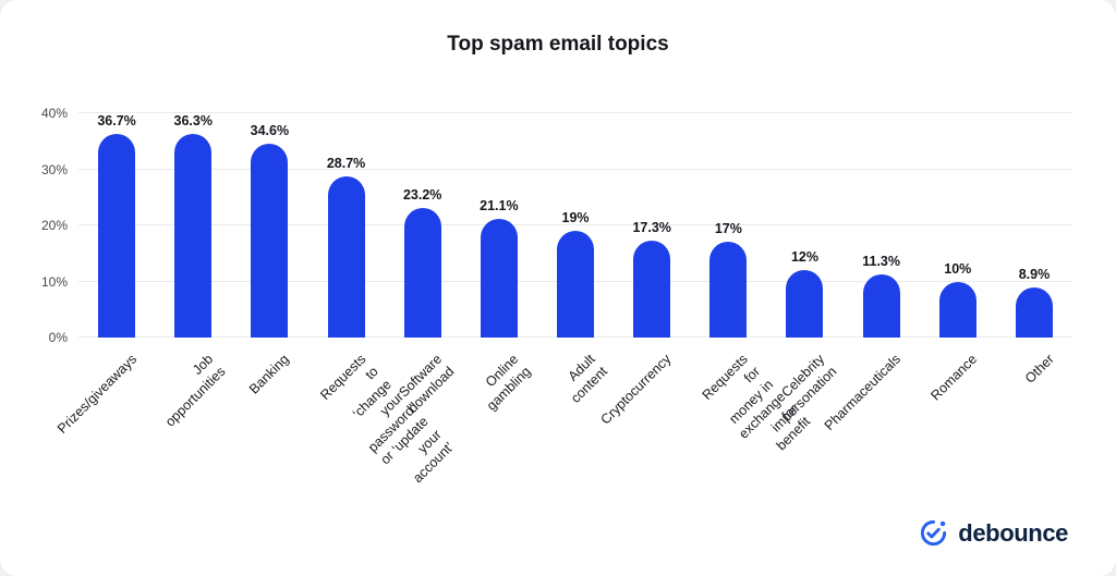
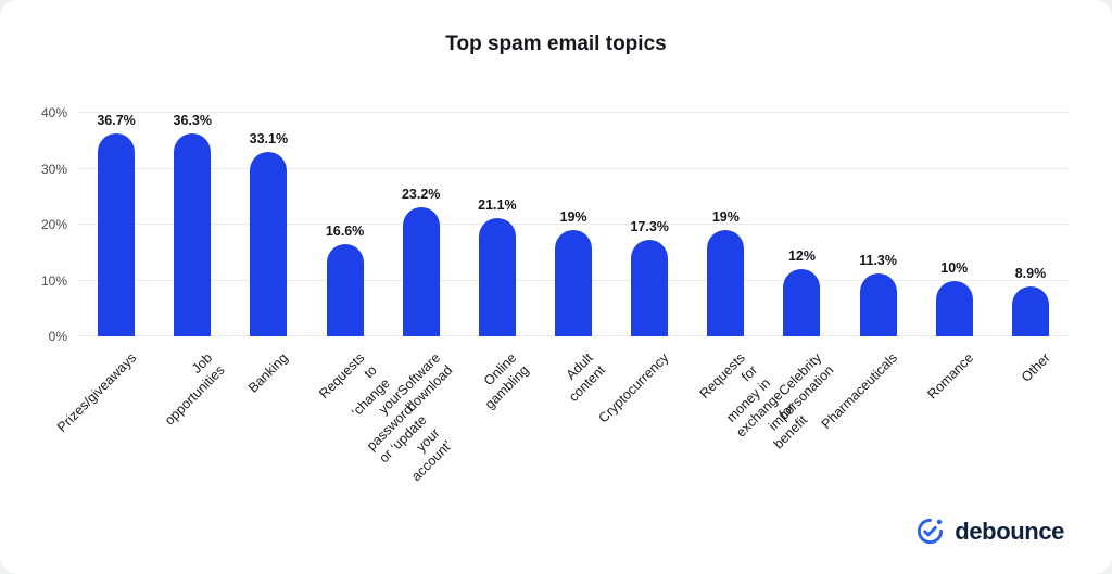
Banking: 34.6% -> 33.1%
Requests to ‘change your password’ or ‘update your account’: 28.7% -> 16.6%
Requests for money in exchange for benefit: 17% -> 19%
